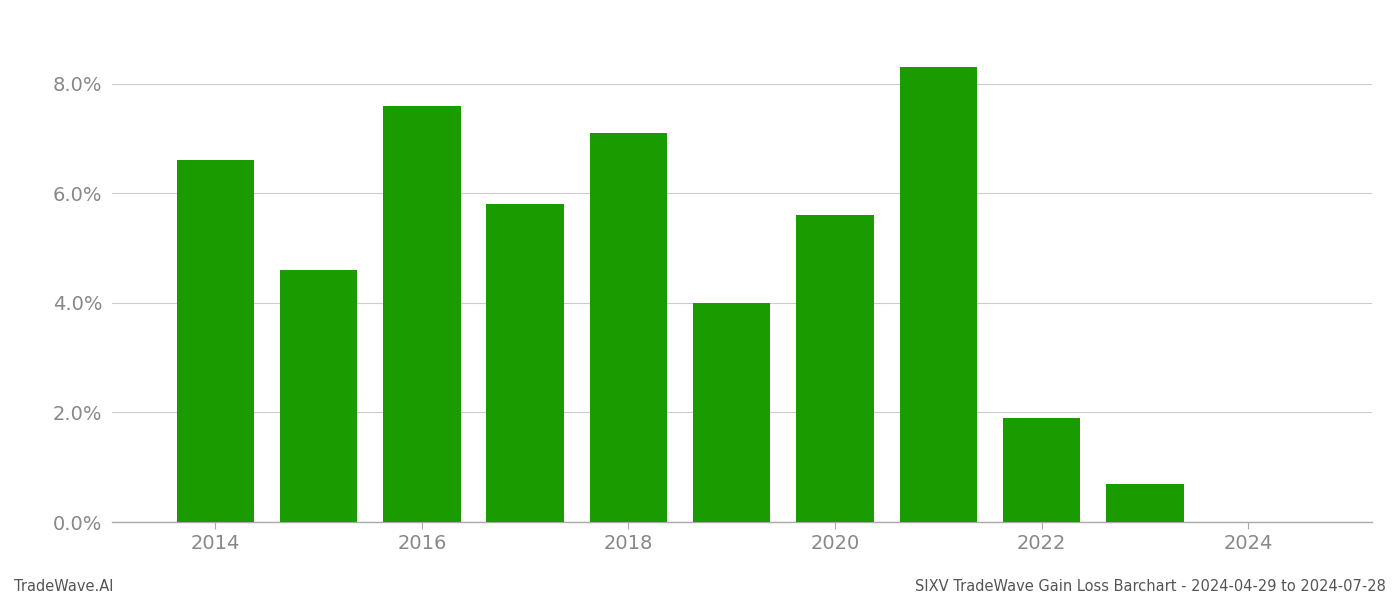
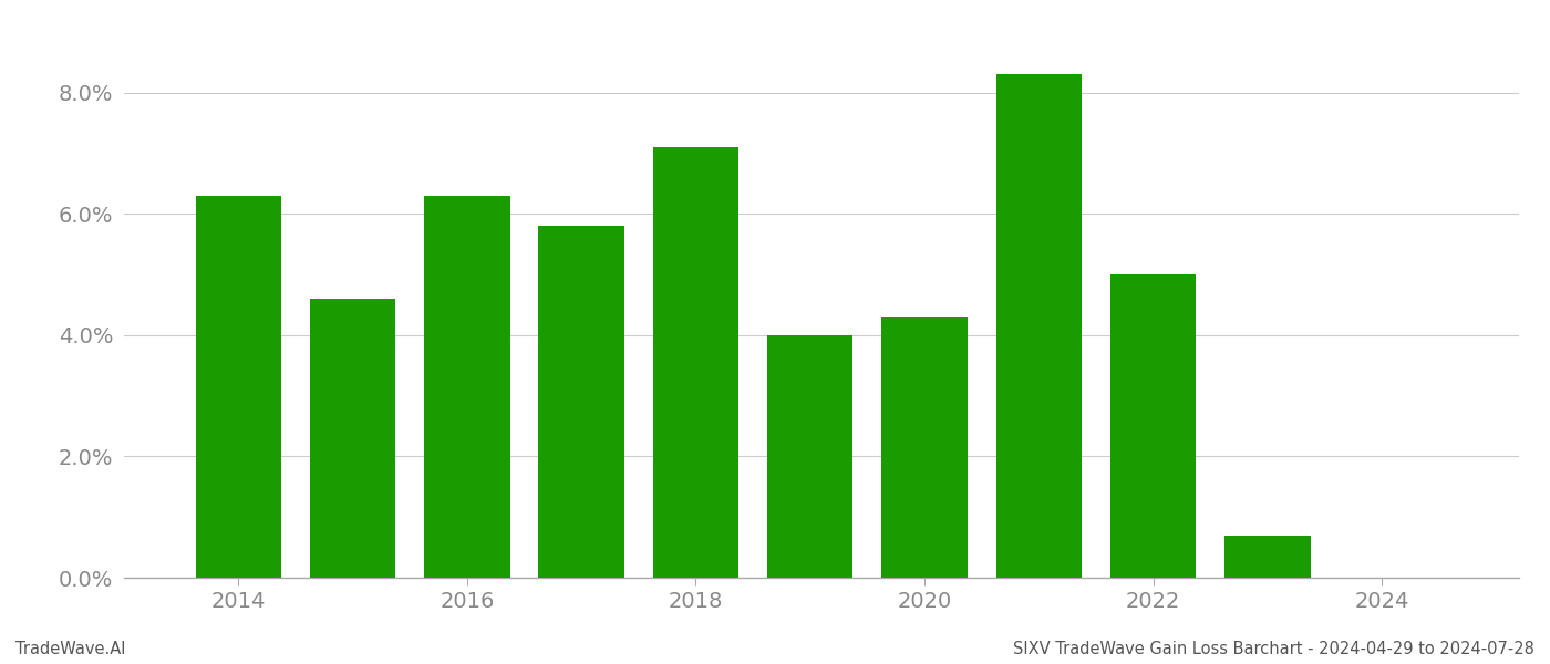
2014: 6.6% -> 6.3%
2016: 7.6% -> 6.3%
2020: 5.6% -> 4.3%
2022: 1.9% -> 5.0%
